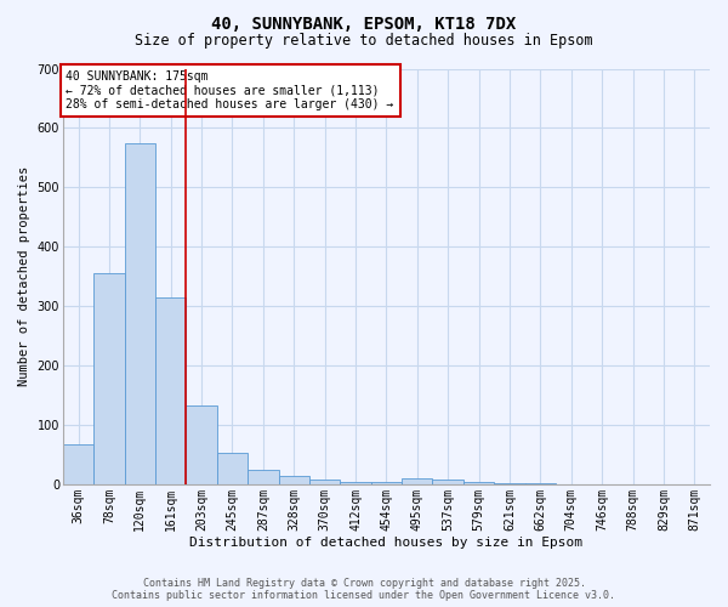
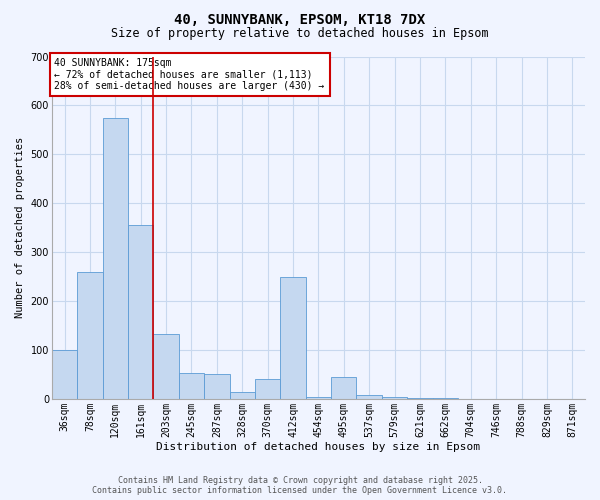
36sqm: 67 -> 100
78sqm: 355 -> 260
161sqm: 315 -> 355
287sqm: 25 -> 50
370sqm: 7 -> 40
412sqm: 4 -> 250
495sqm: 10 -> 45
